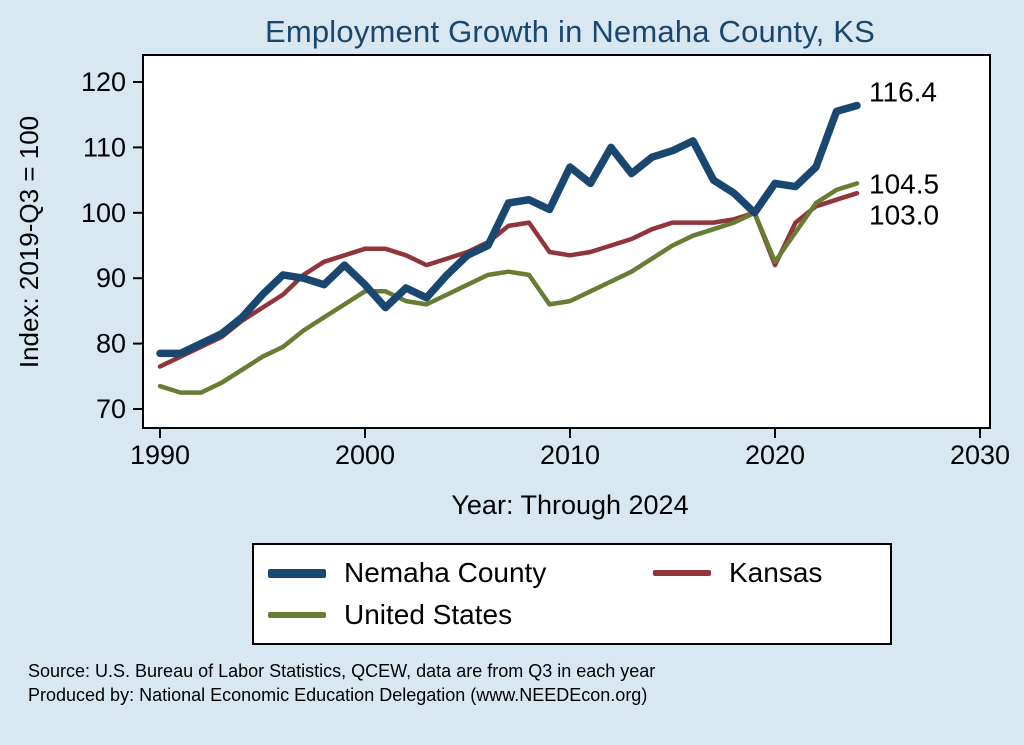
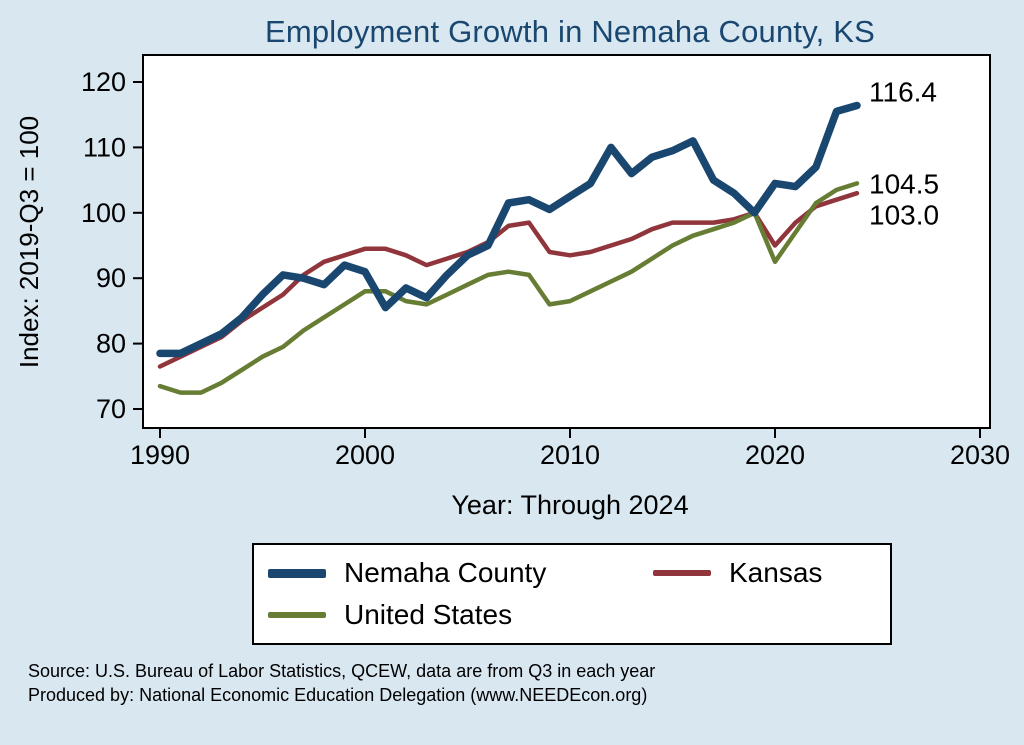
Nemaha County/2000: 89 -> 91
Nemaha County/2010: 107 -> 102
Kansas/2020: 92 -> 95
